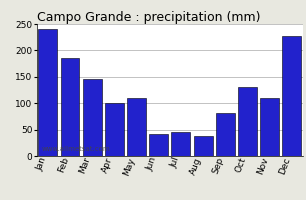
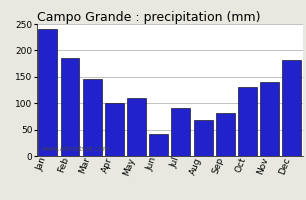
Jul: 45 -> 90
Aug: 38 -> 68
Nov: 110 -> 140
Dec: 228 -> 182
